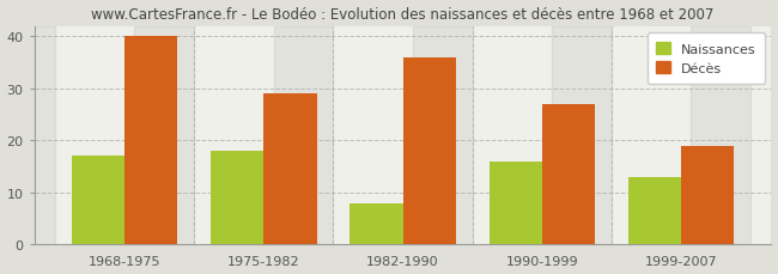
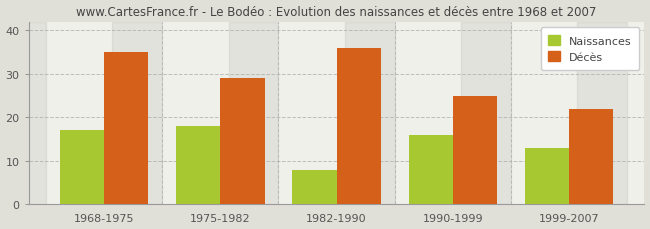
Décès/1968-1975: 40 -> 35
Décès/1990-1999: 27 -> 25
Décès/1999-2007: 19 -> 22
